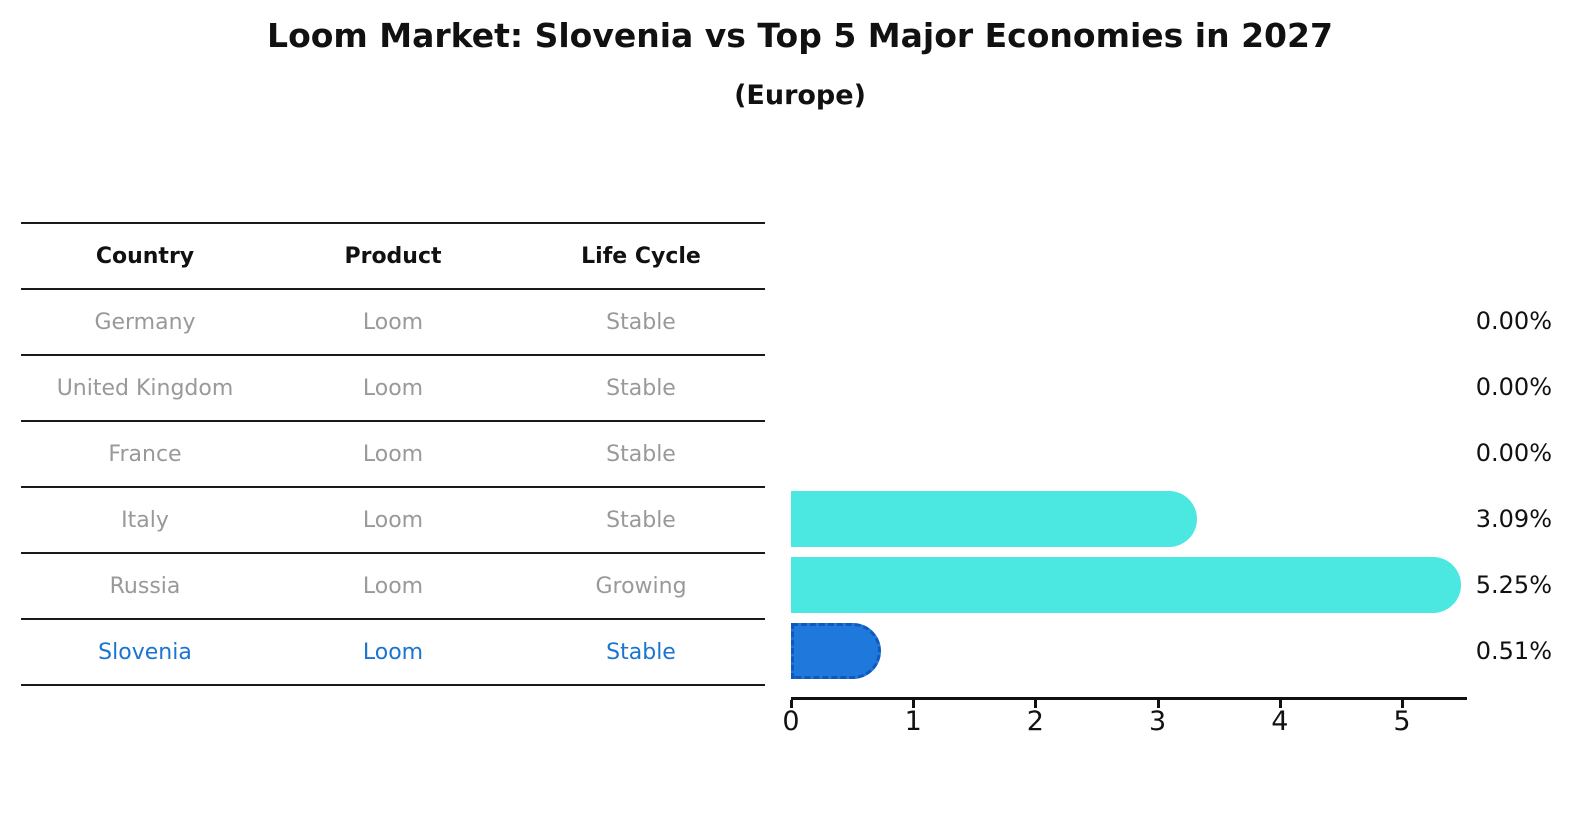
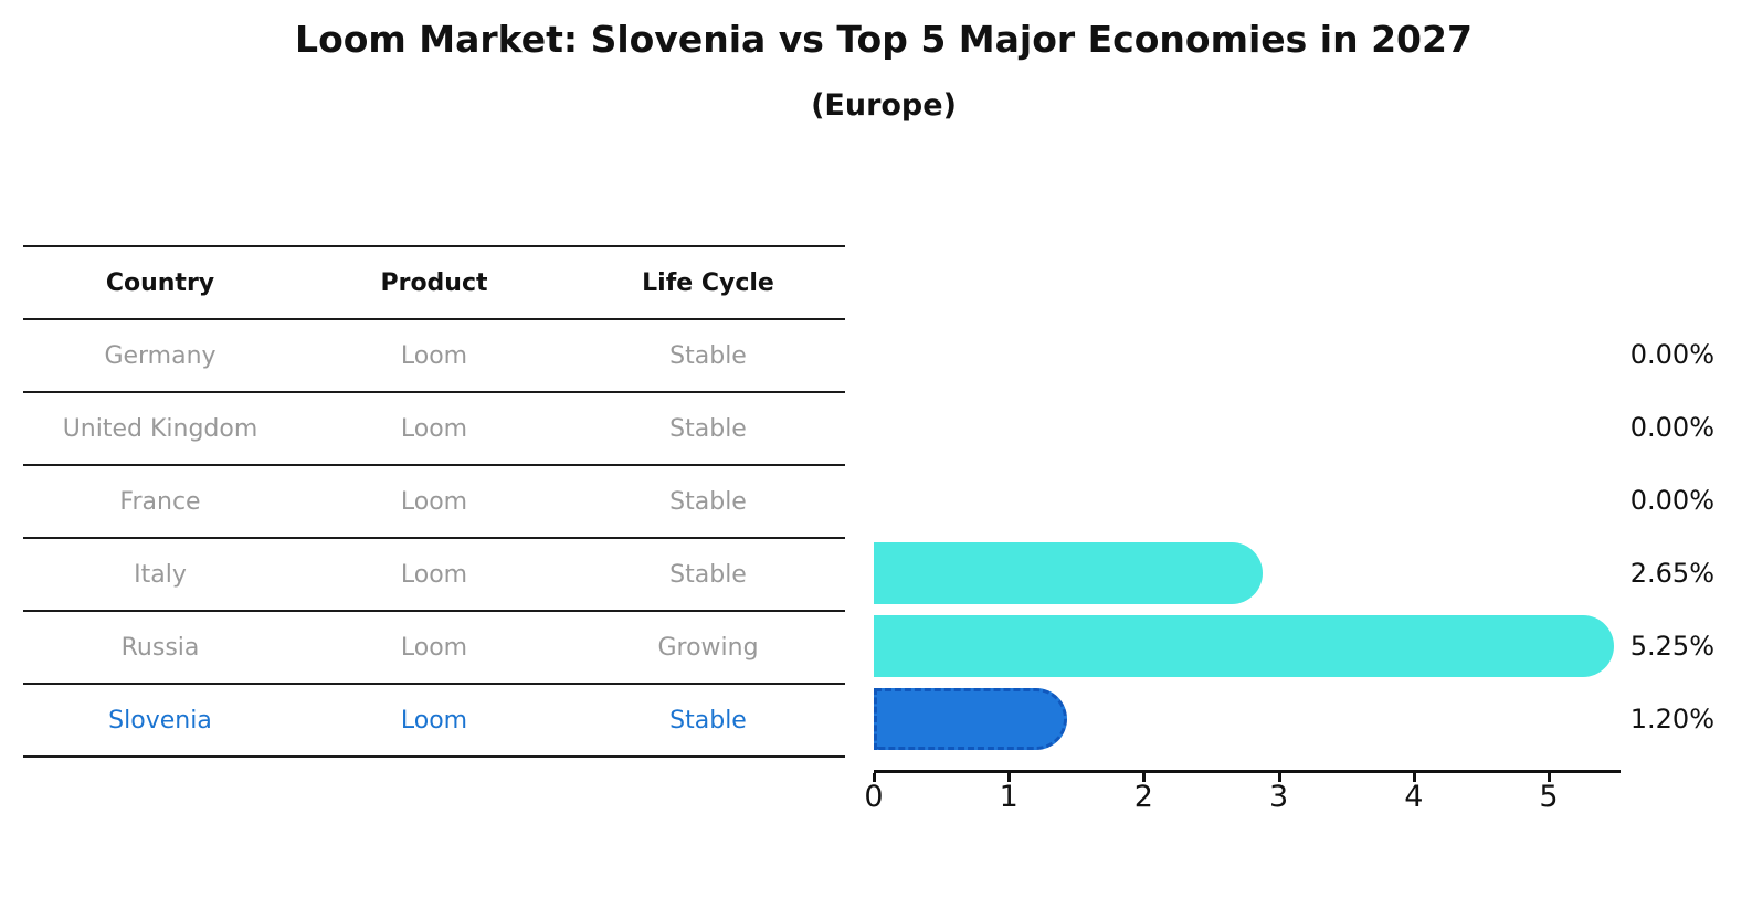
Italy: 3.09% -> 2.65%
Slovenia: 0.51% -> 1.20%
